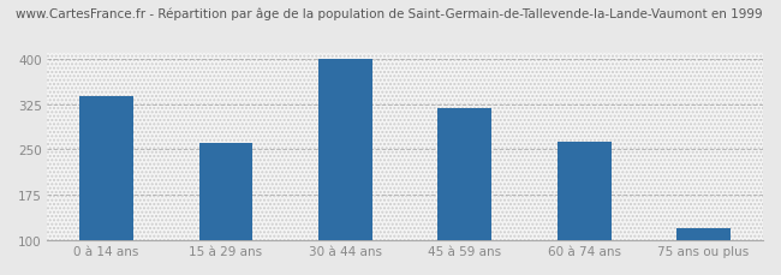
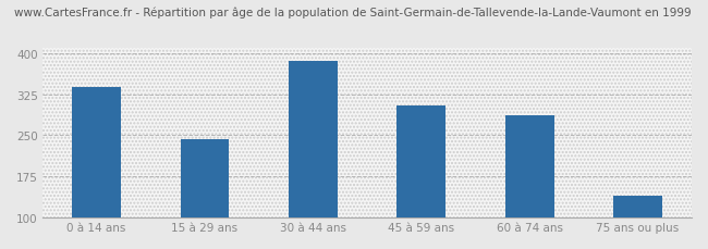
15 à 29 ans: 260 -> 242
30 à 44 ans: 400 -> 386
45 à 59 ans: 318 -> 304
60 à 74 ans: 262 -> 286
75 ans ou plus: 120 -> 140
